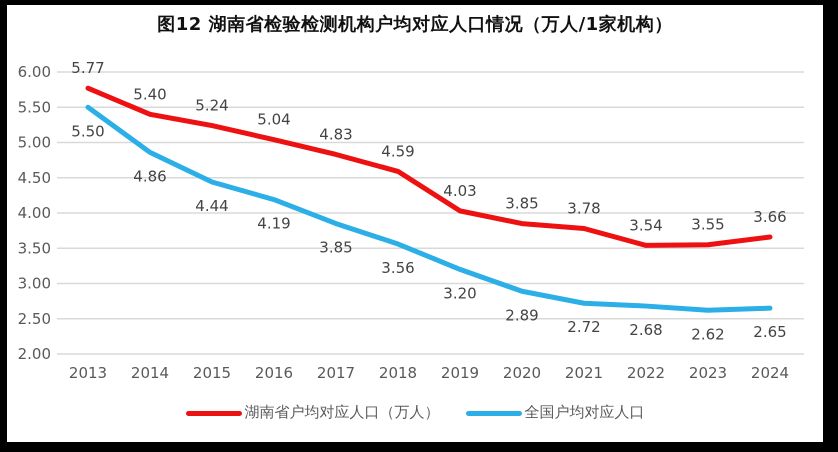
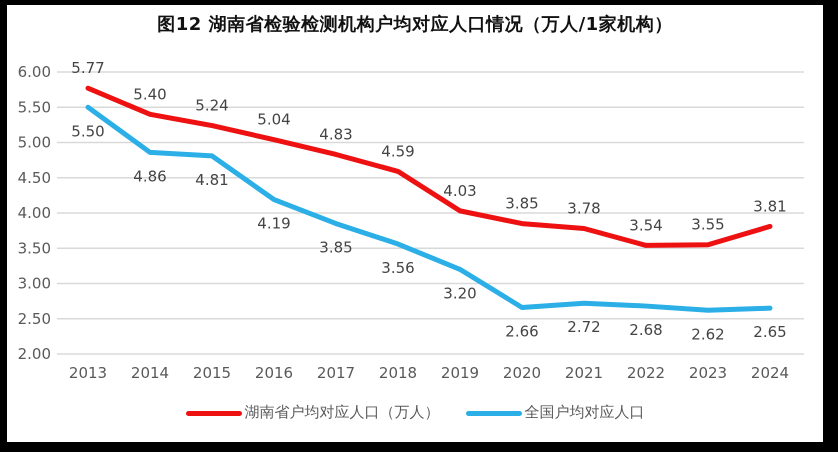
全国户均对应人口/2015: 4.44 -> 4.81
全国户均对应人口/2020: 2.89 -> 2.66
湖南省户均对应人口（万人）/2024: 3.66 -> 3.81
